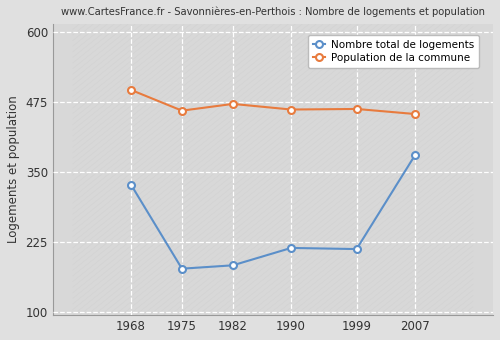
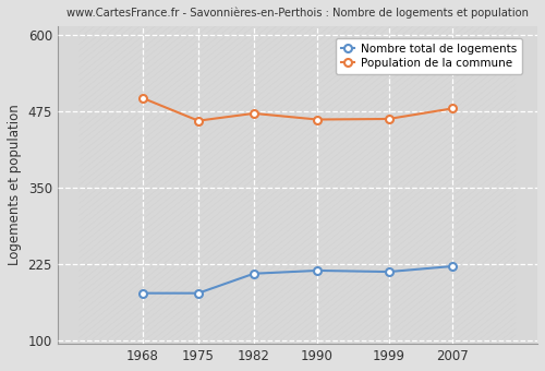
Nombre total de logements/1968: 328 -> 178
Nombre total de logements/1982: 184 -> 210
Nombre total de logements/2007: 380 -> 222
Population de la commune/2007: 454 -> 480
